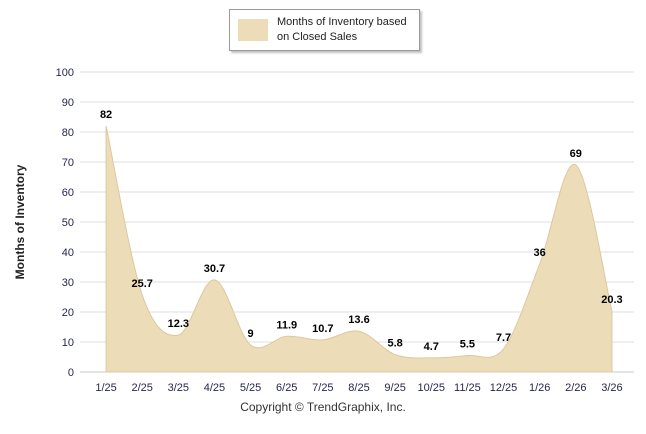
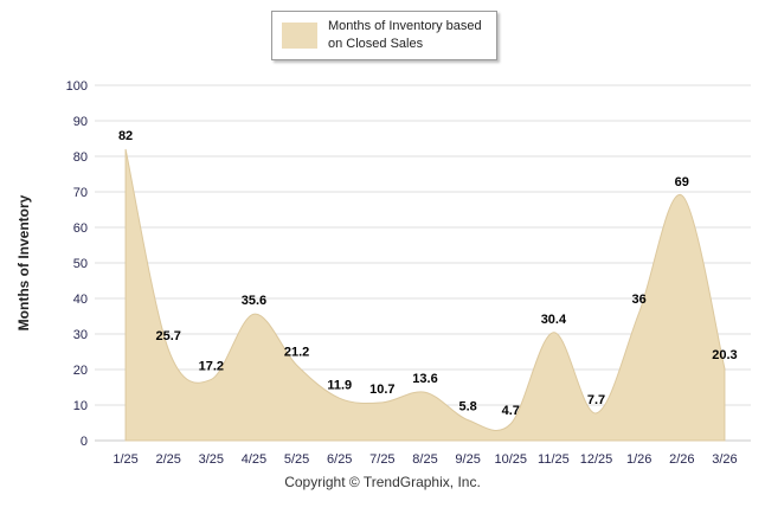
3/25: 12.3 -> 17.2
4/25: 30.7 -> 35.6
5/25: 9 -> 21.2
11/25: 5.5 -> 30.4
